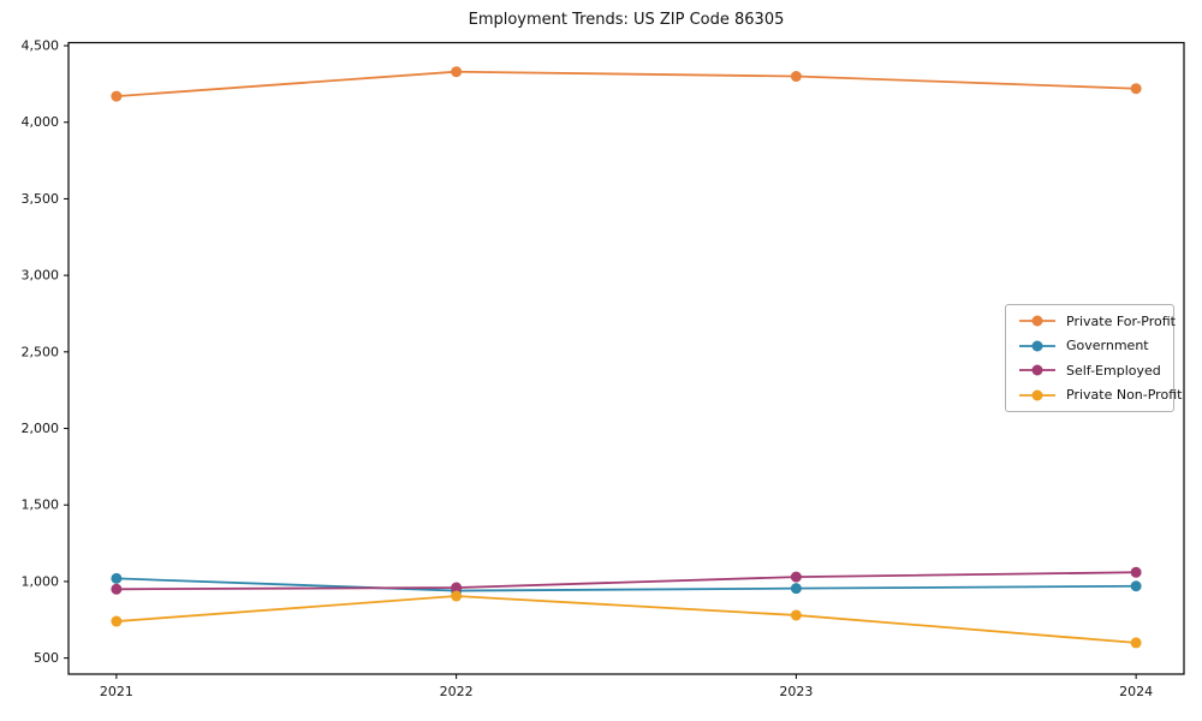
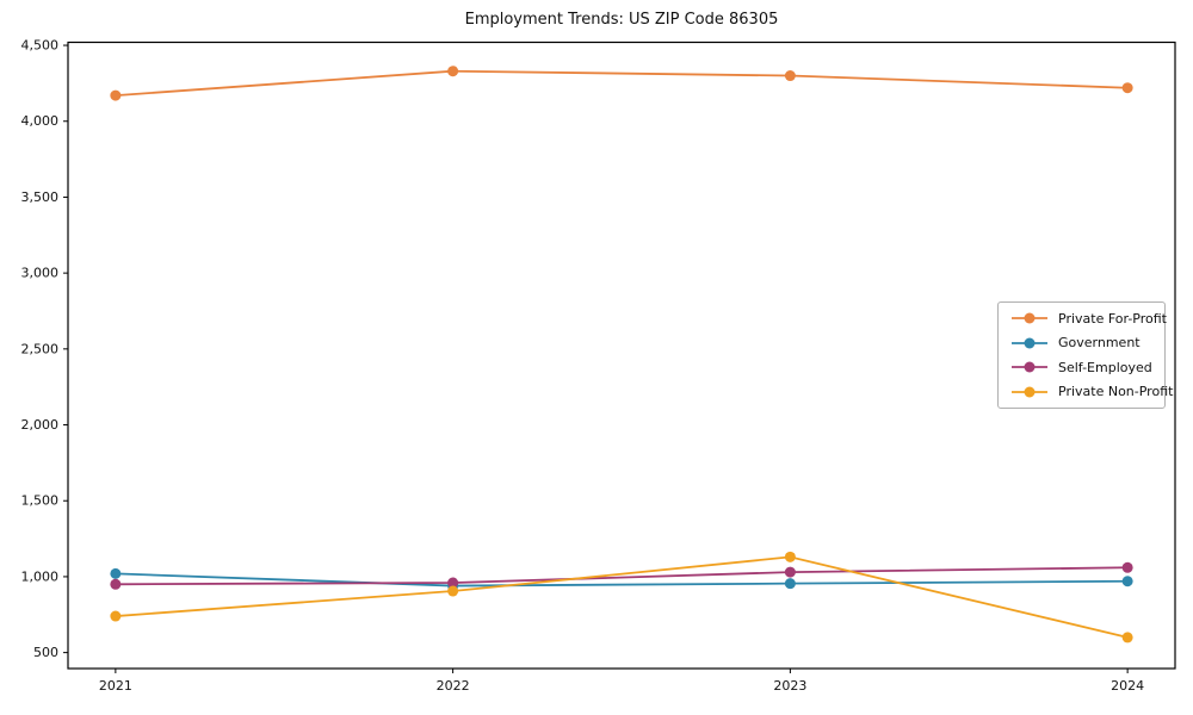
Private Non-Profit/2023: 780 -> 1130
